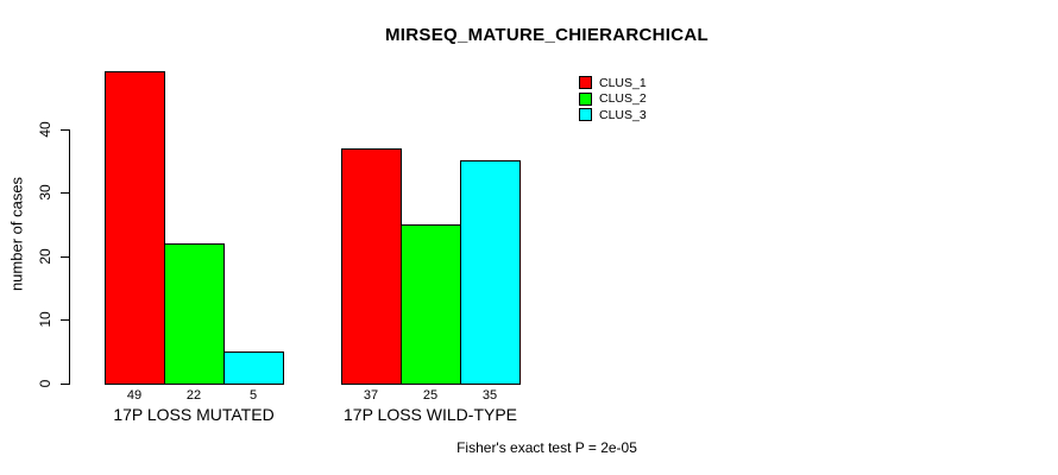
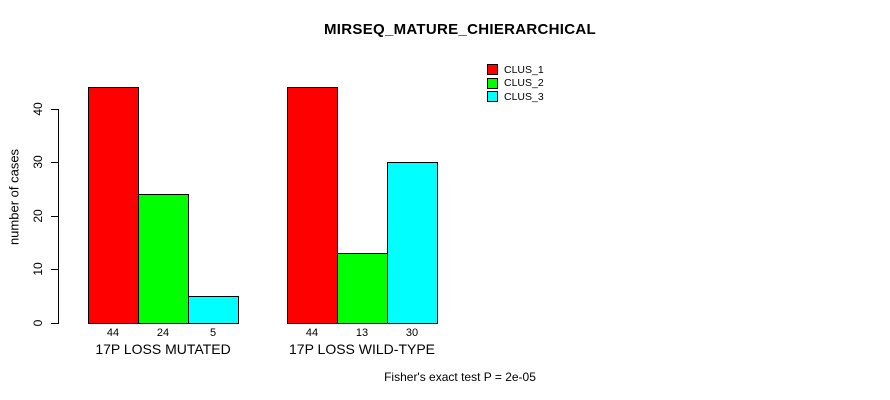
CLUS_1/17P LOSS MUTATED: 49 -> 44
CLUS_2/17P LOSS MUTATED: 22 -> 24
CLUS_1/17P LOSS WILD-TYPE: 37 -> 44
CLUS_2/17P LOSS WILD-TYPE: 25 -> 13
CLUS_3/17P LOSS WILD-TYPE: 35 -> 30
